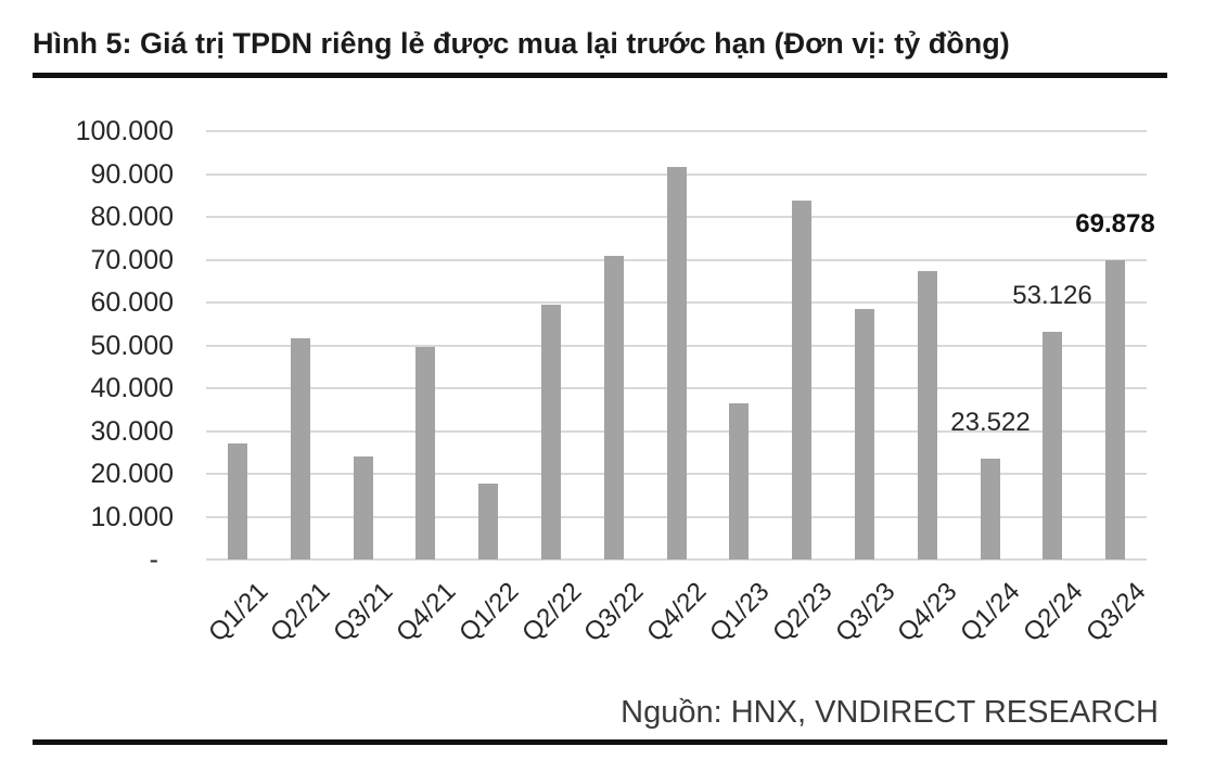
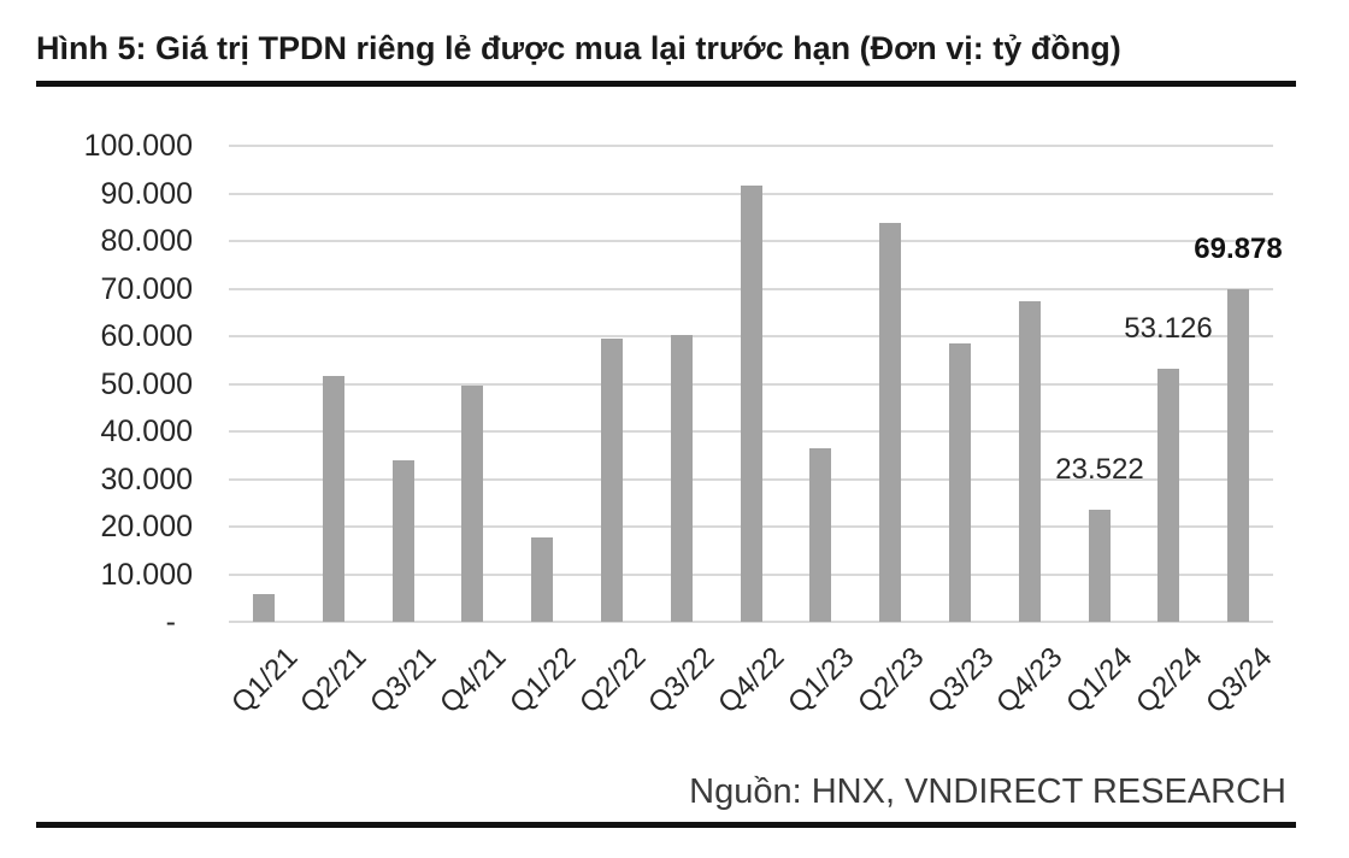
Q1/21: 27000 -> 6000
Q3/21: 24000 -> 34000
Q3/22: 71000 -> 60000
